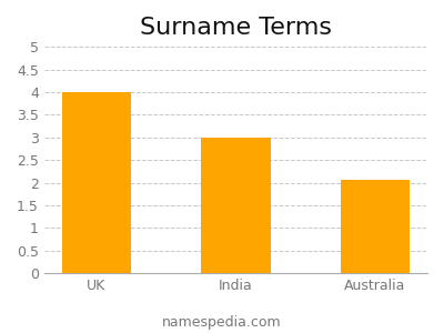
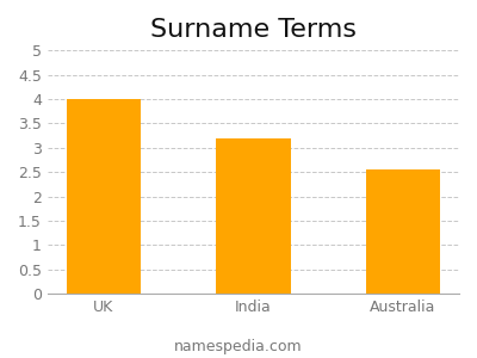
India: 3.00 -> 3.20
Australia: 2.05 -> 2.55
